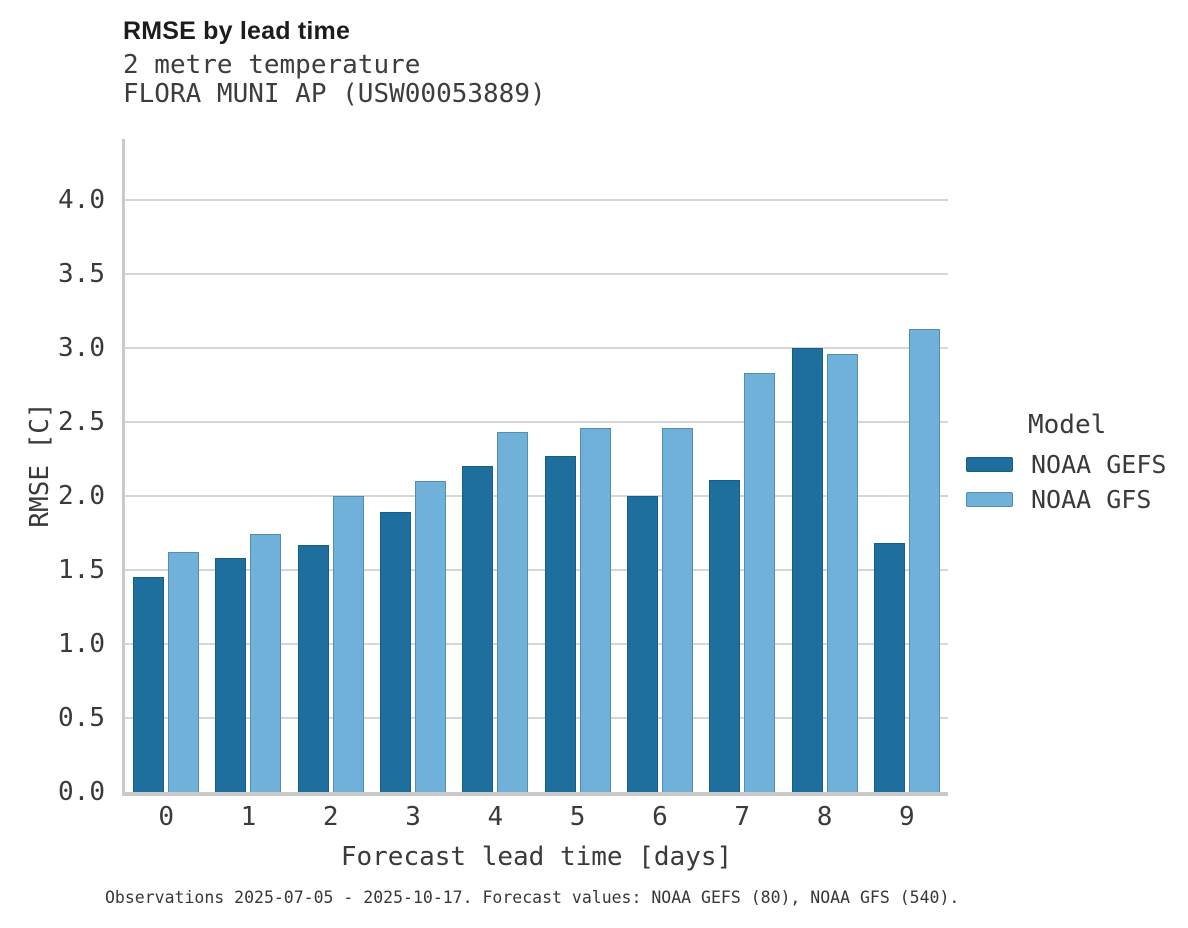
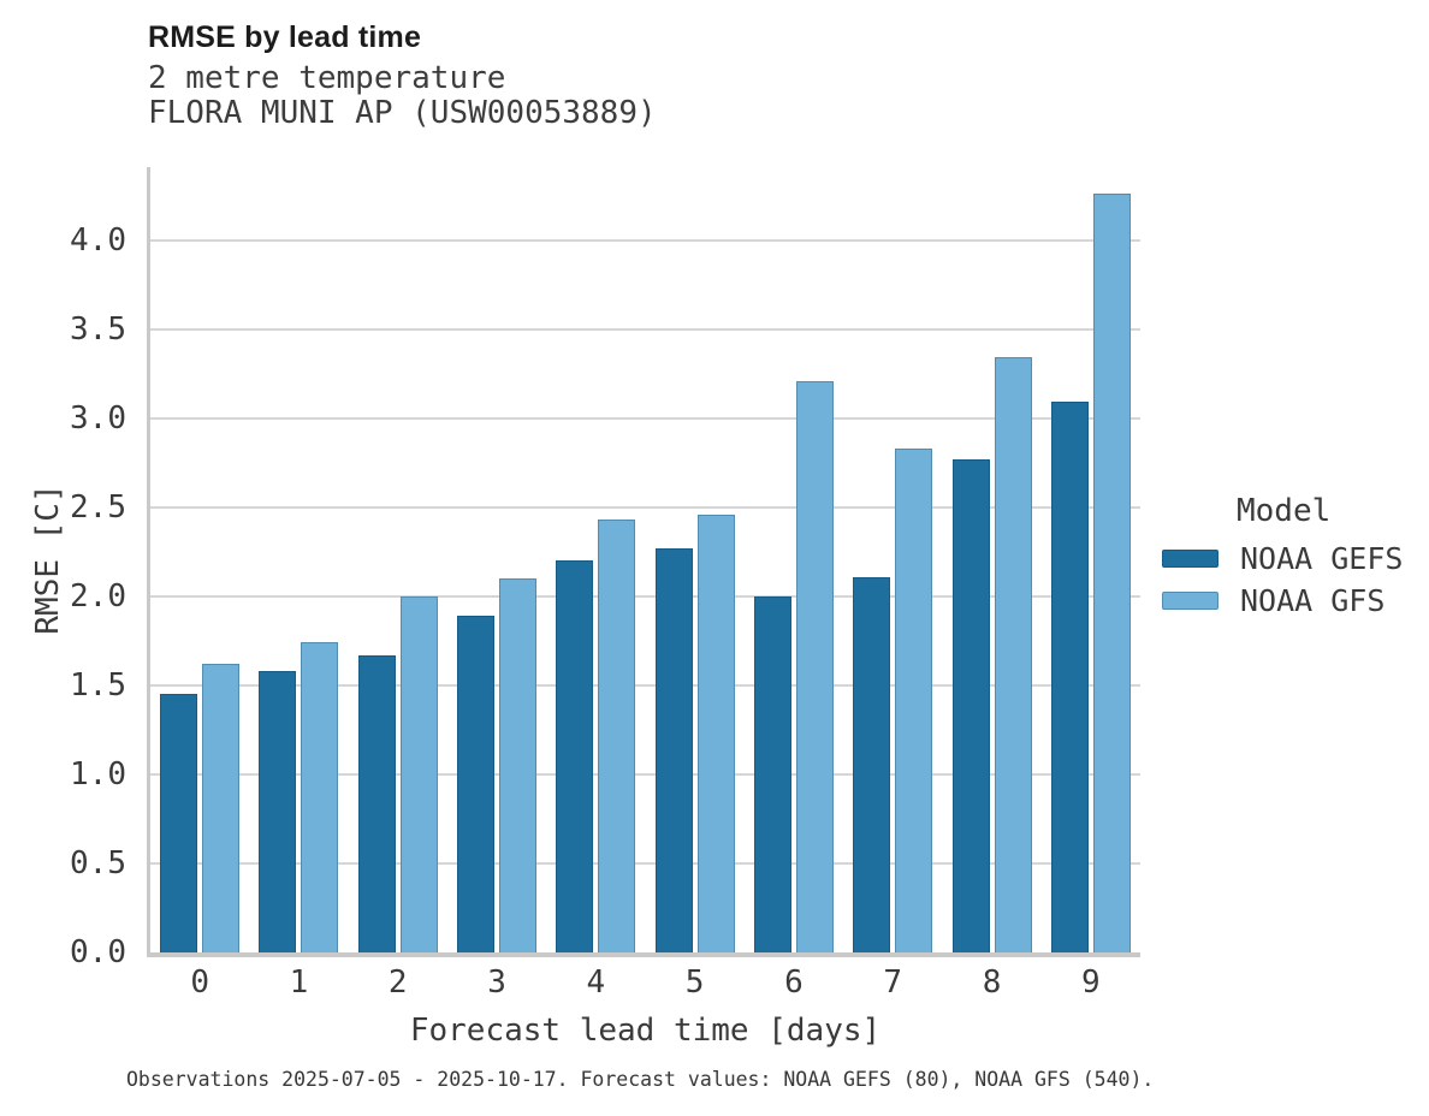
NOAA GFS/6: 2.46 -> 3.21
NOAA GEFS/8: 3.00 -> 2.77
NOAA GFS/8: 2.96 -> 3.34
NOAA GEFS/9: 1.68 -> 3.09
NOAA GFS/9: 3.13 -> 4.26
